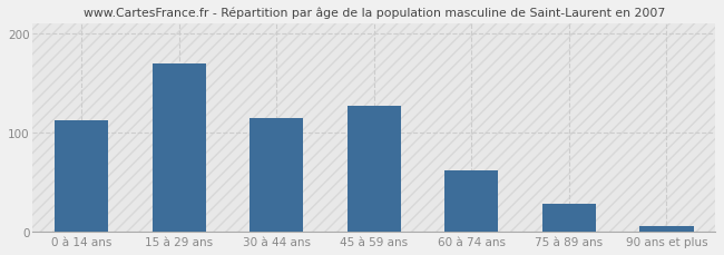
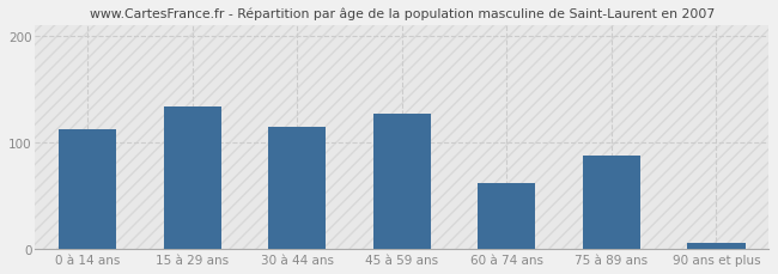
15 à 29 ans: 170 -> 134
75 à 89 ans: 28 -> 88
